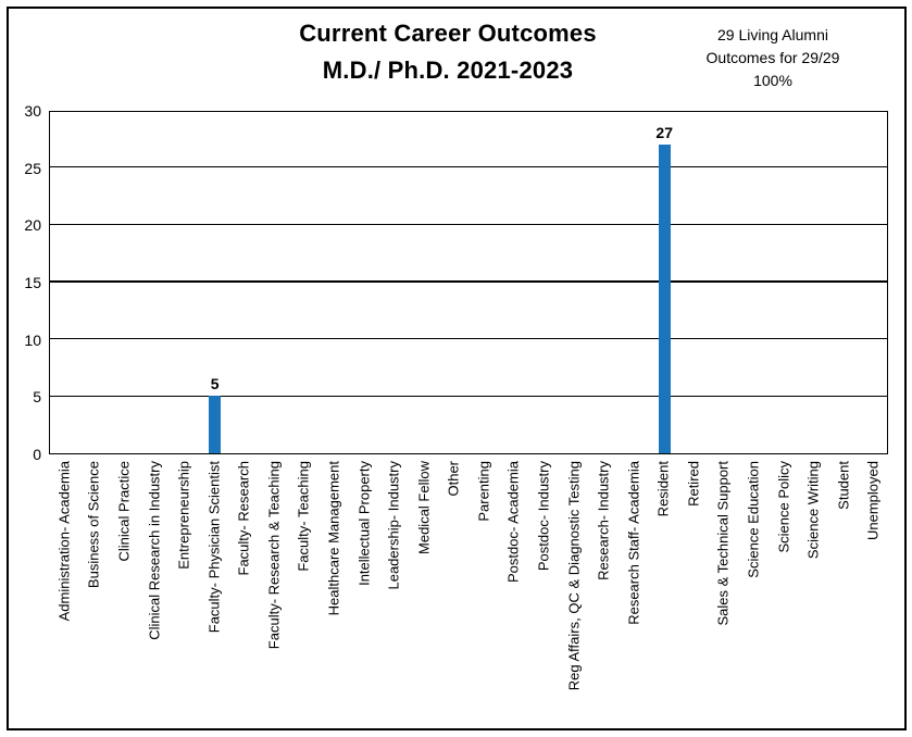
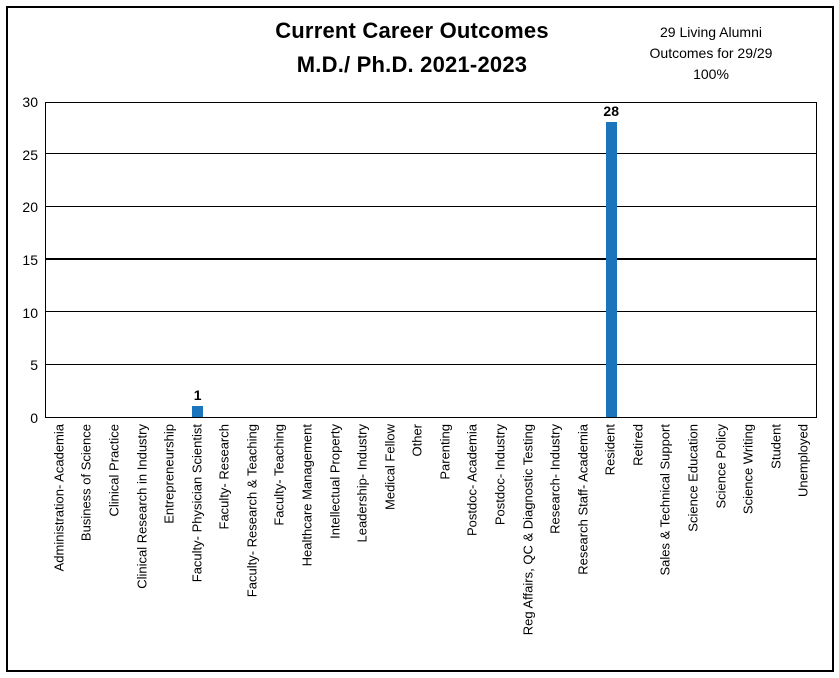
Faculty- Physician Scientist: 5 -> 1
Resident: 27 -> 28
